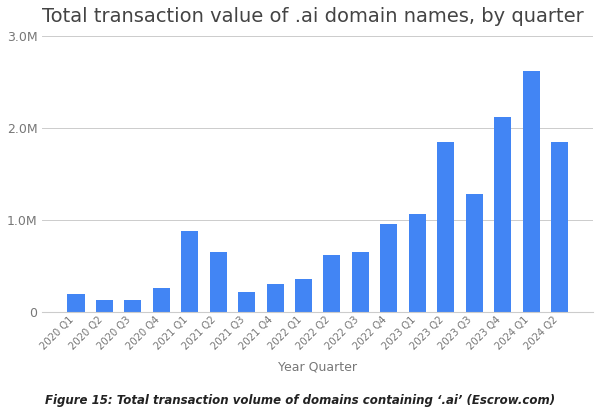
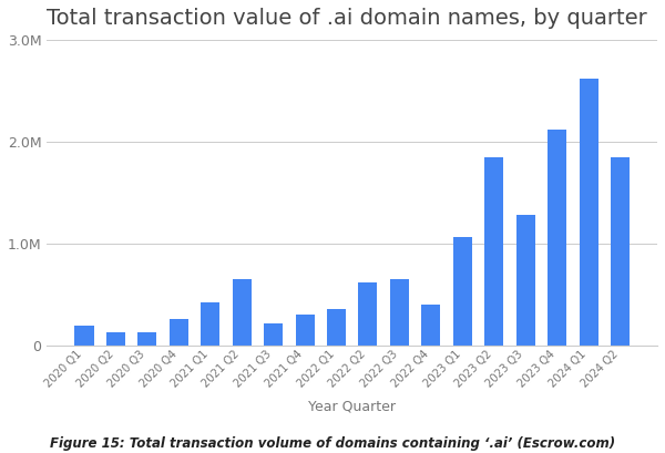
2021 Q1: 0.88M -> 0.42M
2022 Q4: 0.96M -> 0.40M
